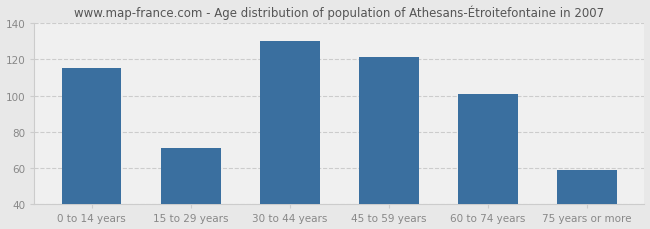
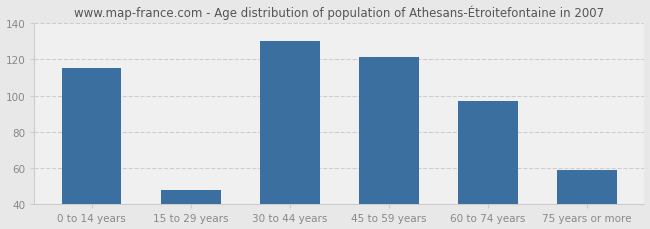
15 to 29 years: 71 -> 48
60 to 74 years: 101 -> 97
